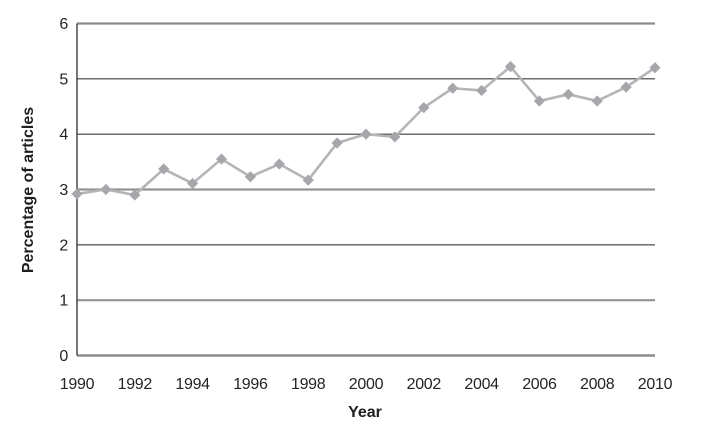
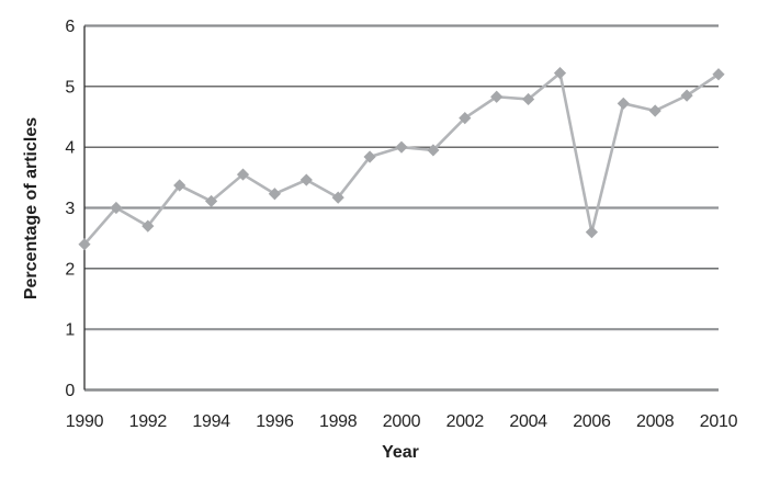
1990: 2.9 -> 2.4
1992: 2.9 -> 2.7
2006: 4.6 -> 2.6
